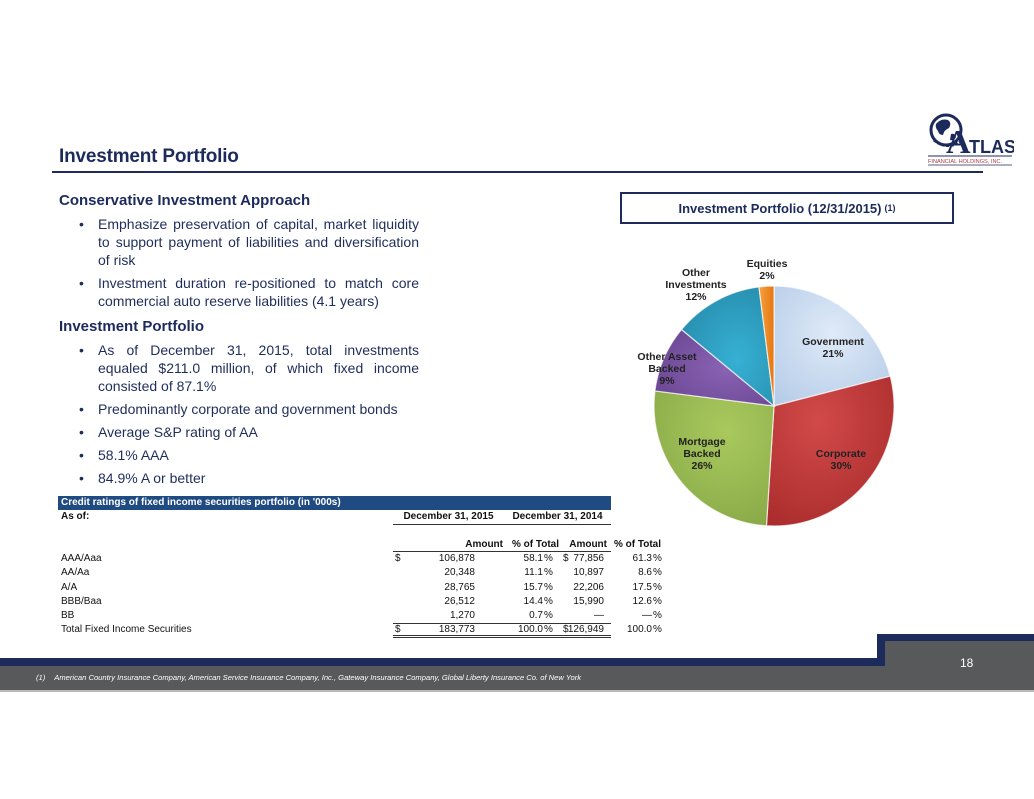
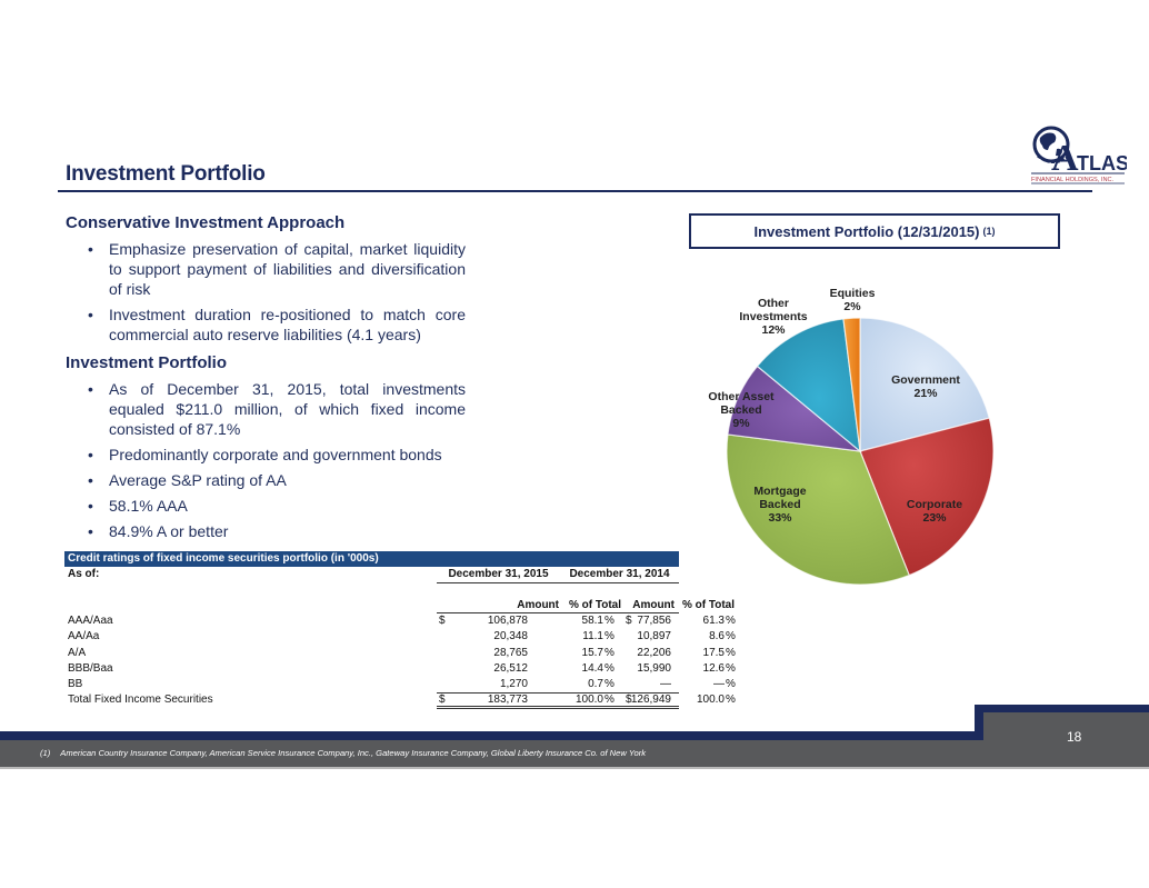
Corporate: 30% -> 23%
Mortgage Backed: 26% -> 33%
